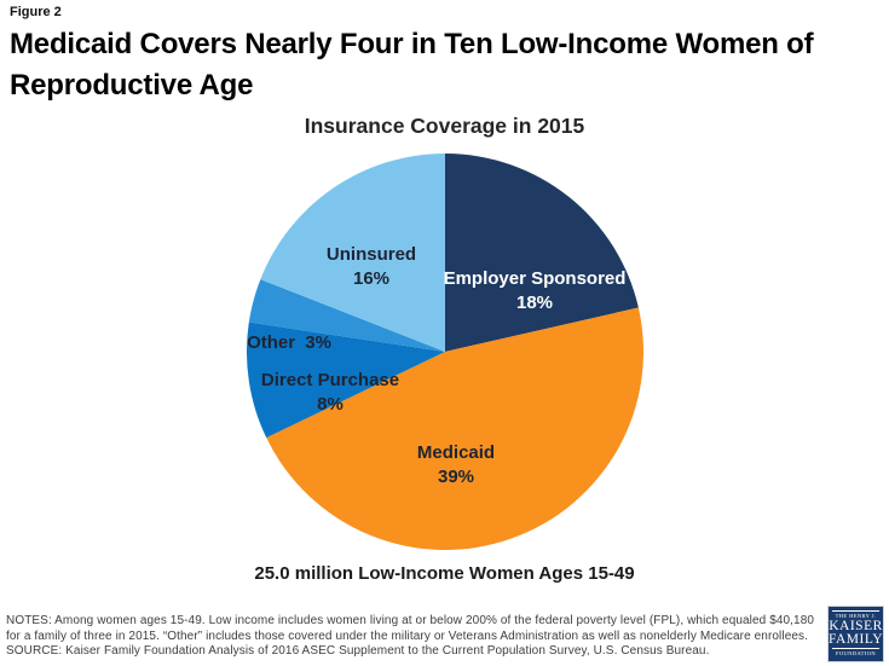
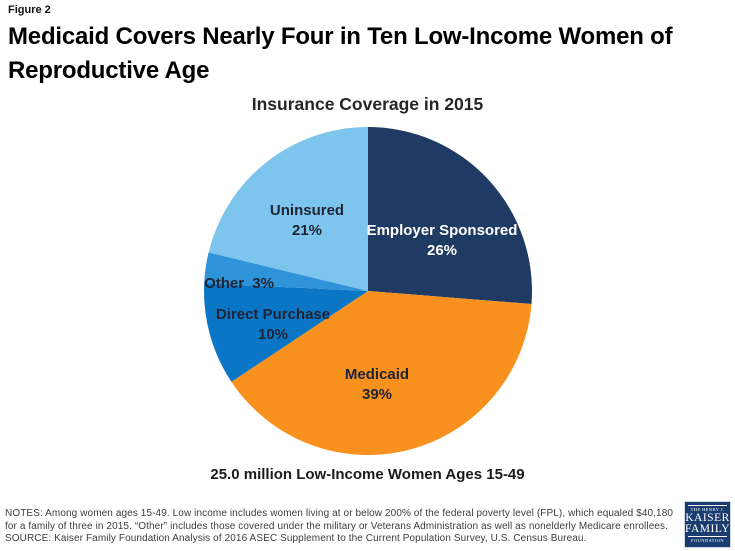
Employer Sponsored: 18% -> 26%
Direct Purchase: 8% -> 10%
Uninsured: 16% -> 21%
